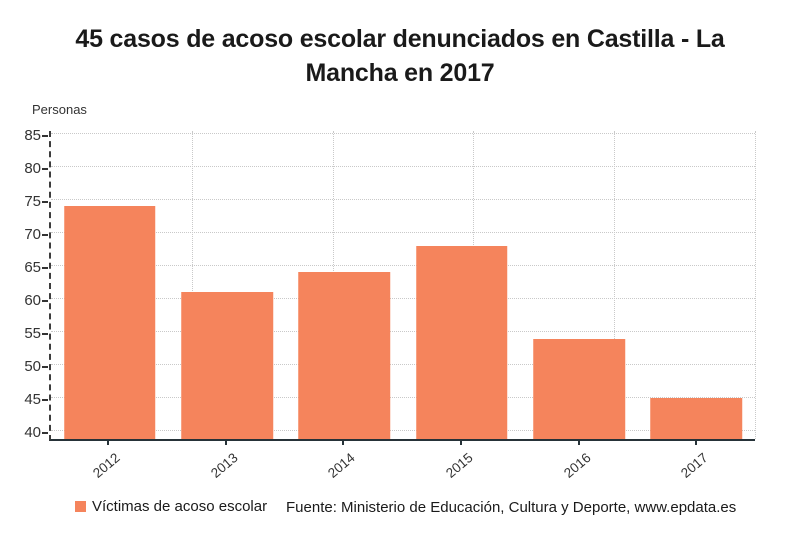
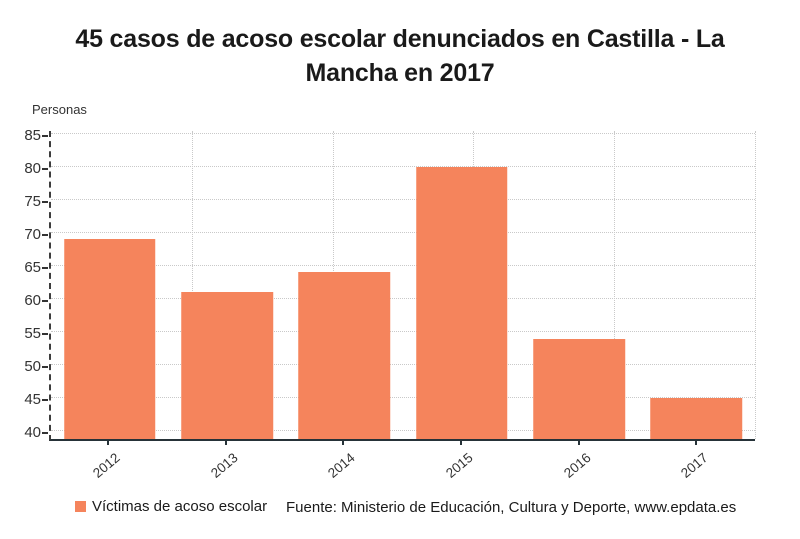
2012: 74 -> 69
2015: 68 -> 80
